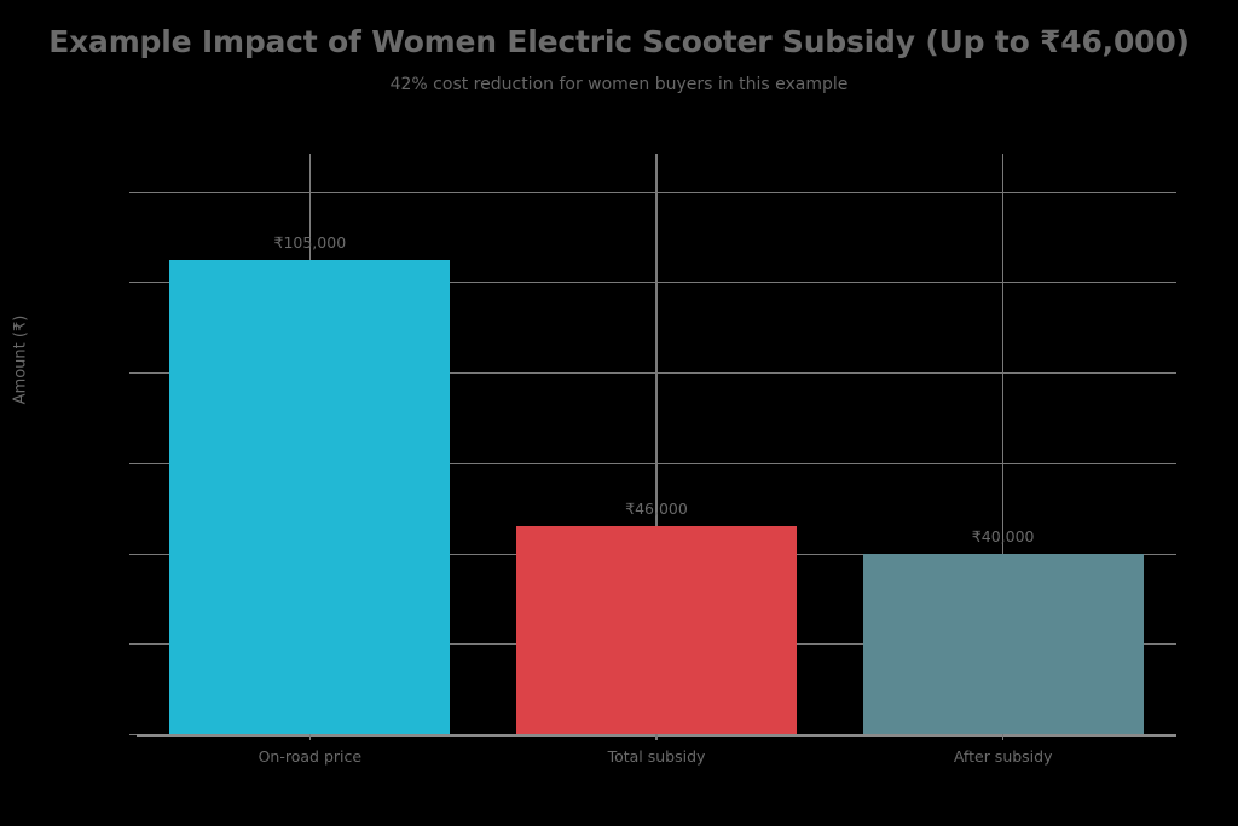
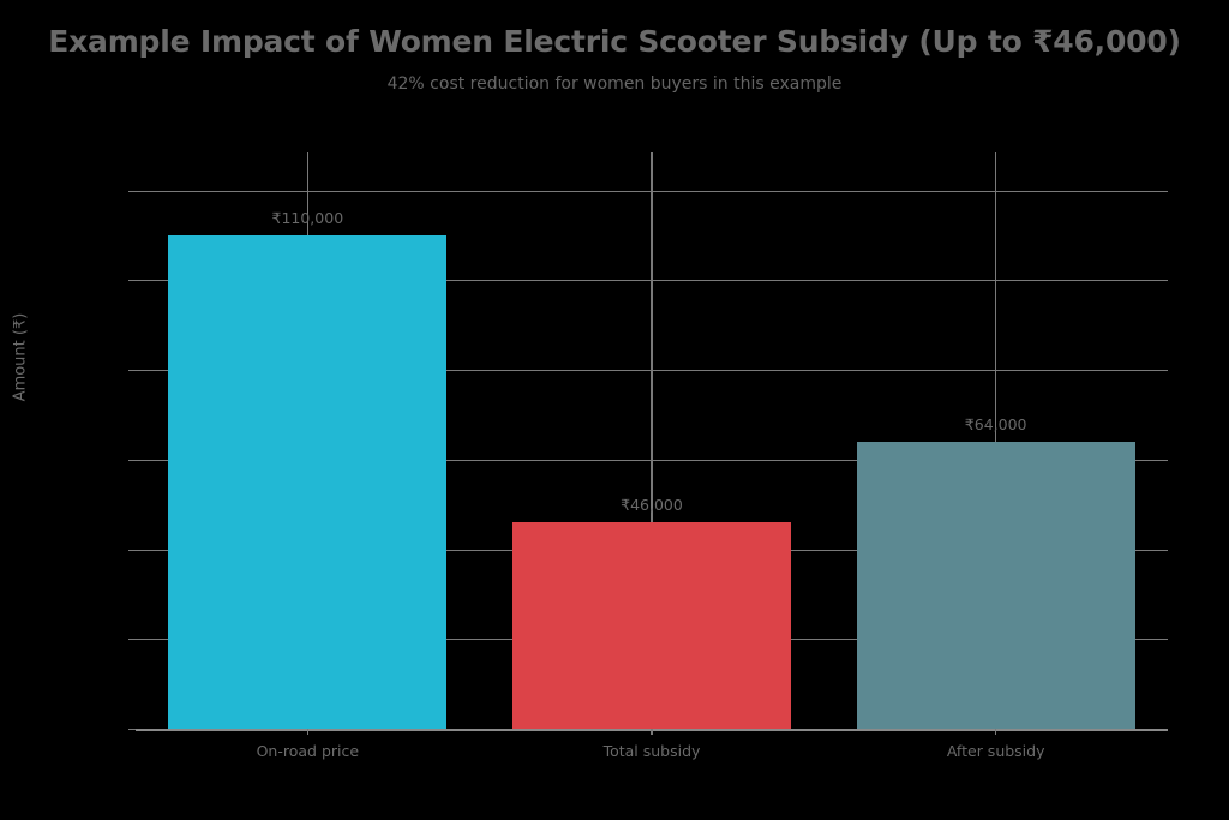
On-road price: 105,000 -> 110,000
After subsidy: 40,000 -> 64,000
